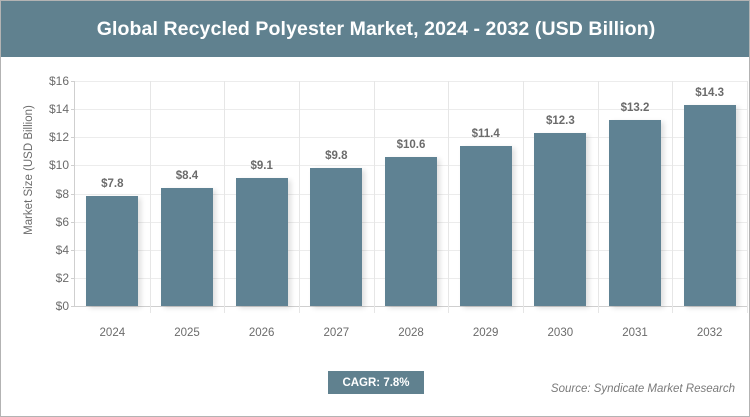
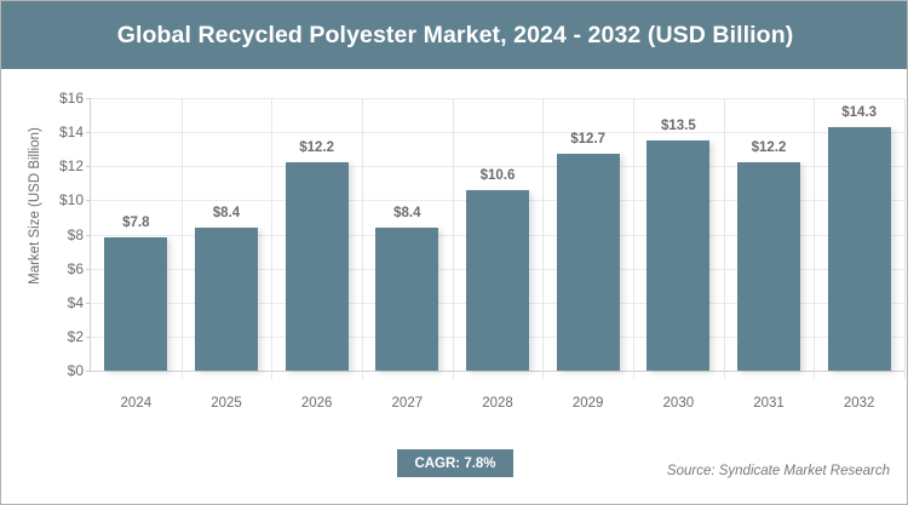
2026: $9.1 -> $12.2
2027: $9.8 -> $8.4
2029: $11.4 -> $12.7
2030: $12.3 -> $13.5
2031: $13.2 -> $12.2
